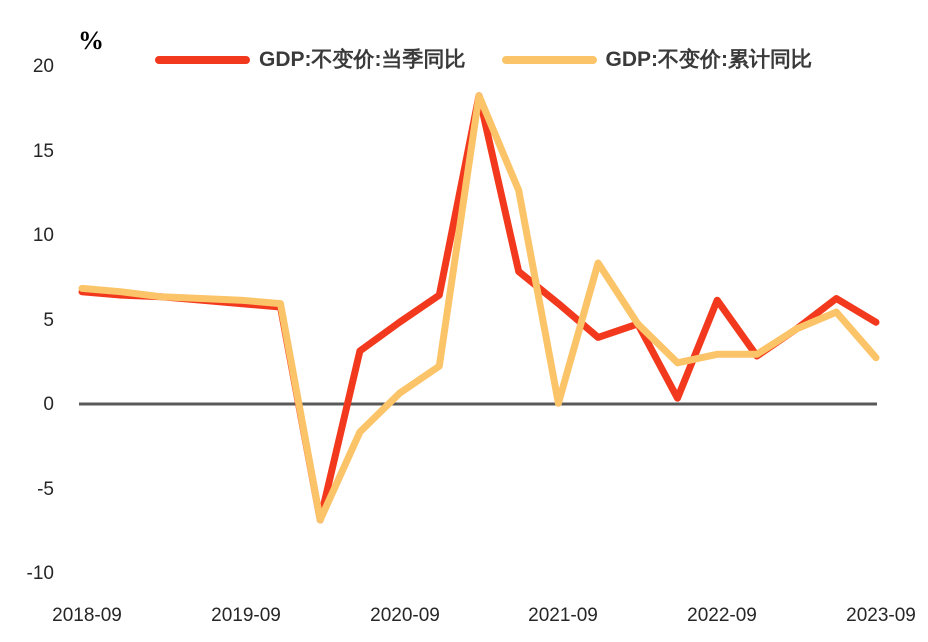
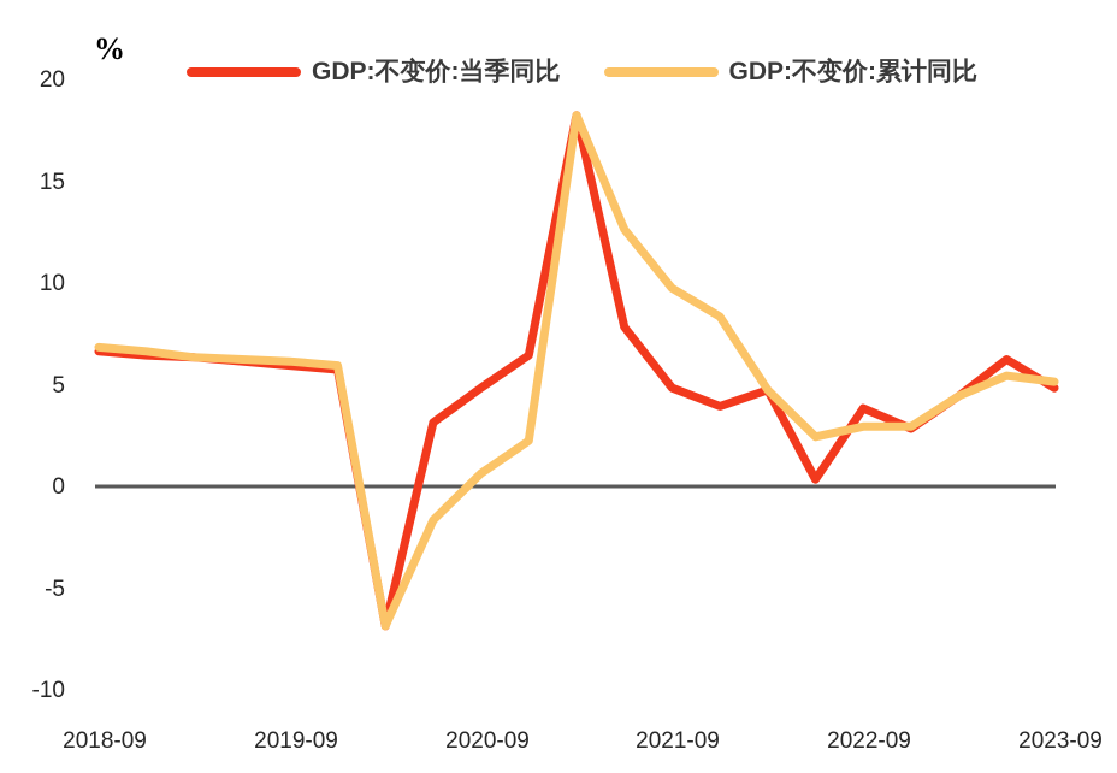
GDP:不变价:当季同比/2021-09: 6.0 -> 4.9
GDP:不变价:累计同比/2021-09: 0.1 -> 9.8
GDP:不变价:当季同比/2022-09: 6.2 -> 3.9
GDP:不变价:累计同比/2023-09: 2.8 -> 5.2
